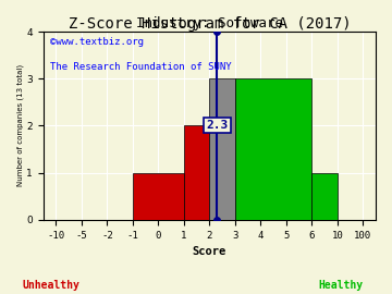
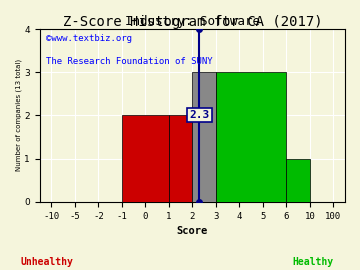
0: 1 -> 2
